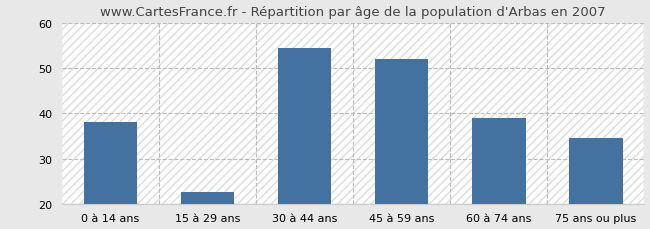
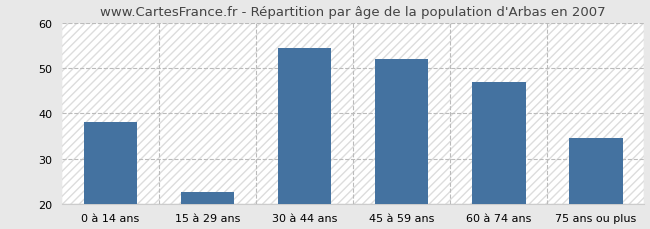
60 à 74 ans: 39.0 -> 47.0
